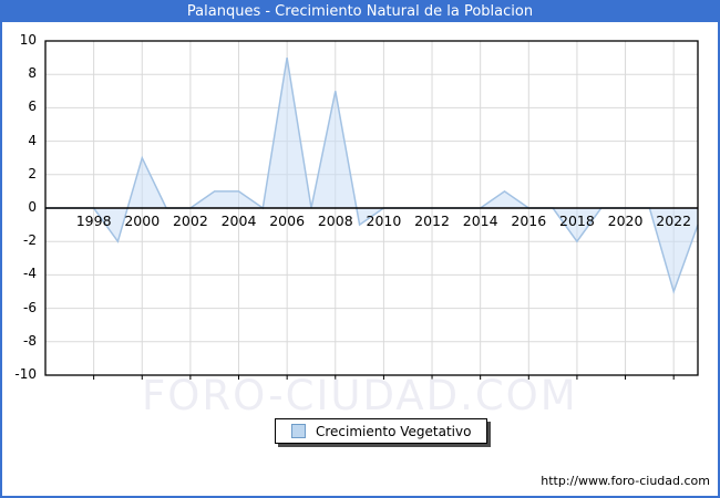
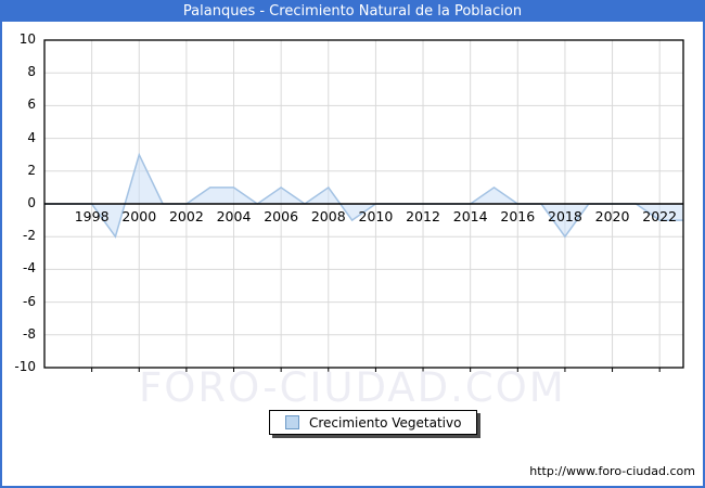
2006: 9 -> 1
2008: 7 -> 1
2022: -5 -> -1
